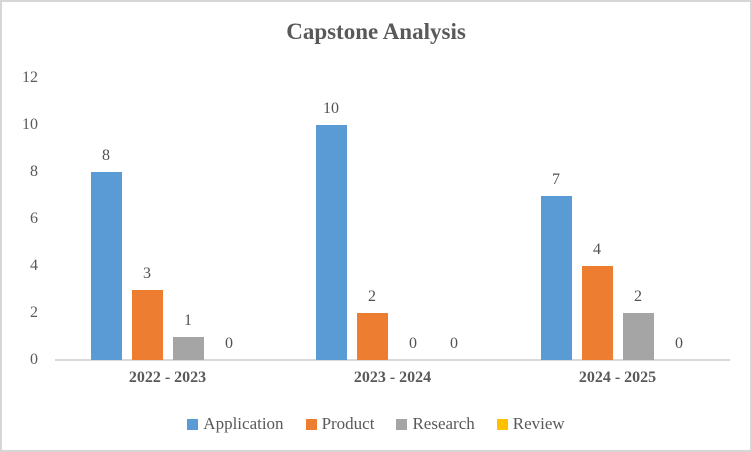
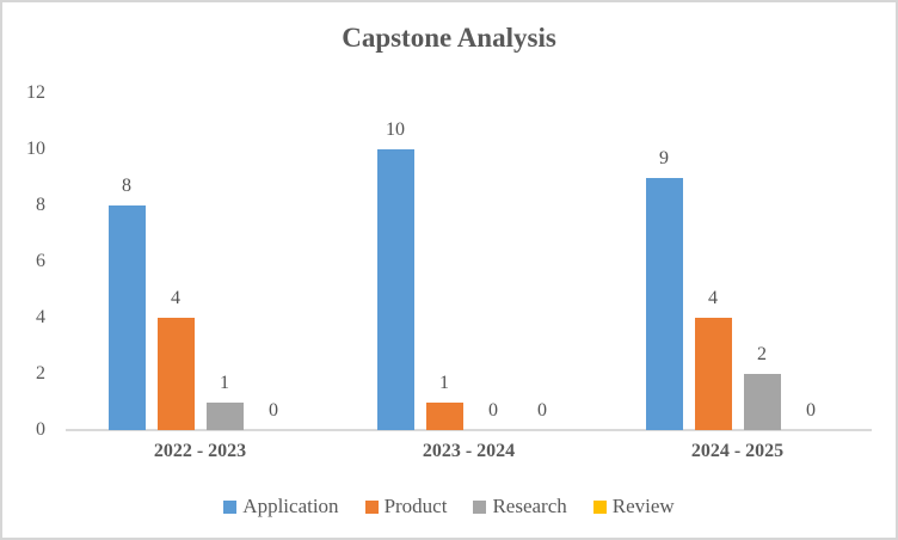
Product/2022 - 2023: 3 -> 4
Product/2023 - 2024: 2 -> 1
Application/2024 - 2025: 7 -> 9
